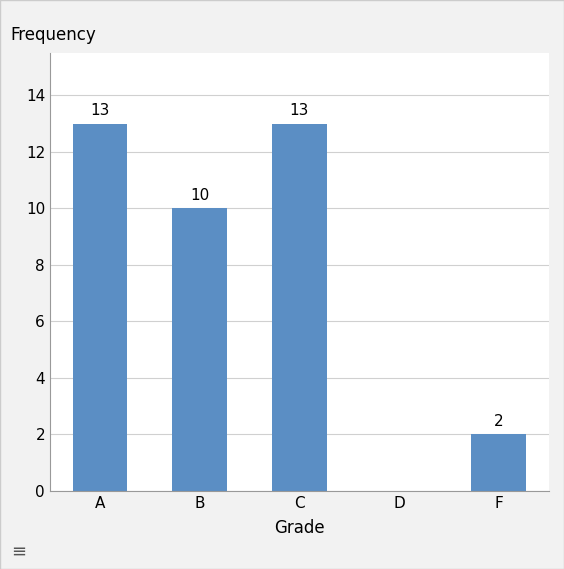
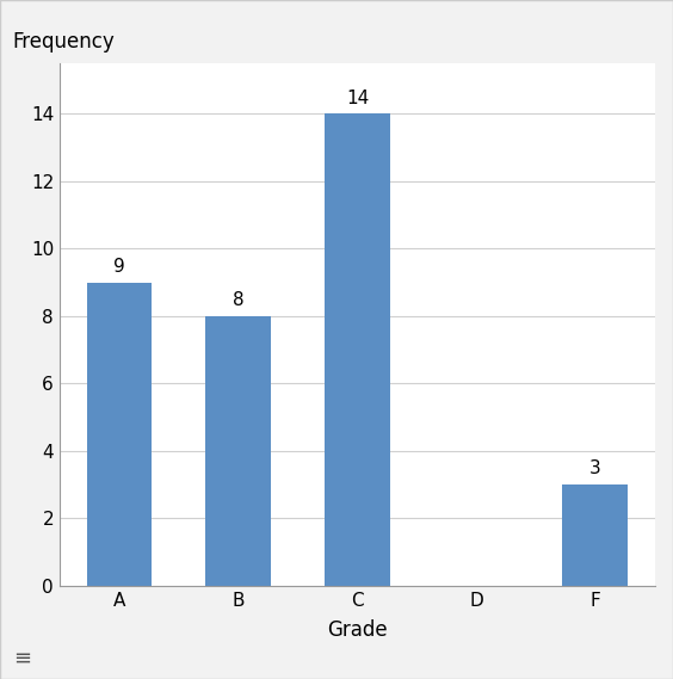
A: 13 -> 9
B: 10 -> 8
C: 13 -> 14
F: 2 -> 3
